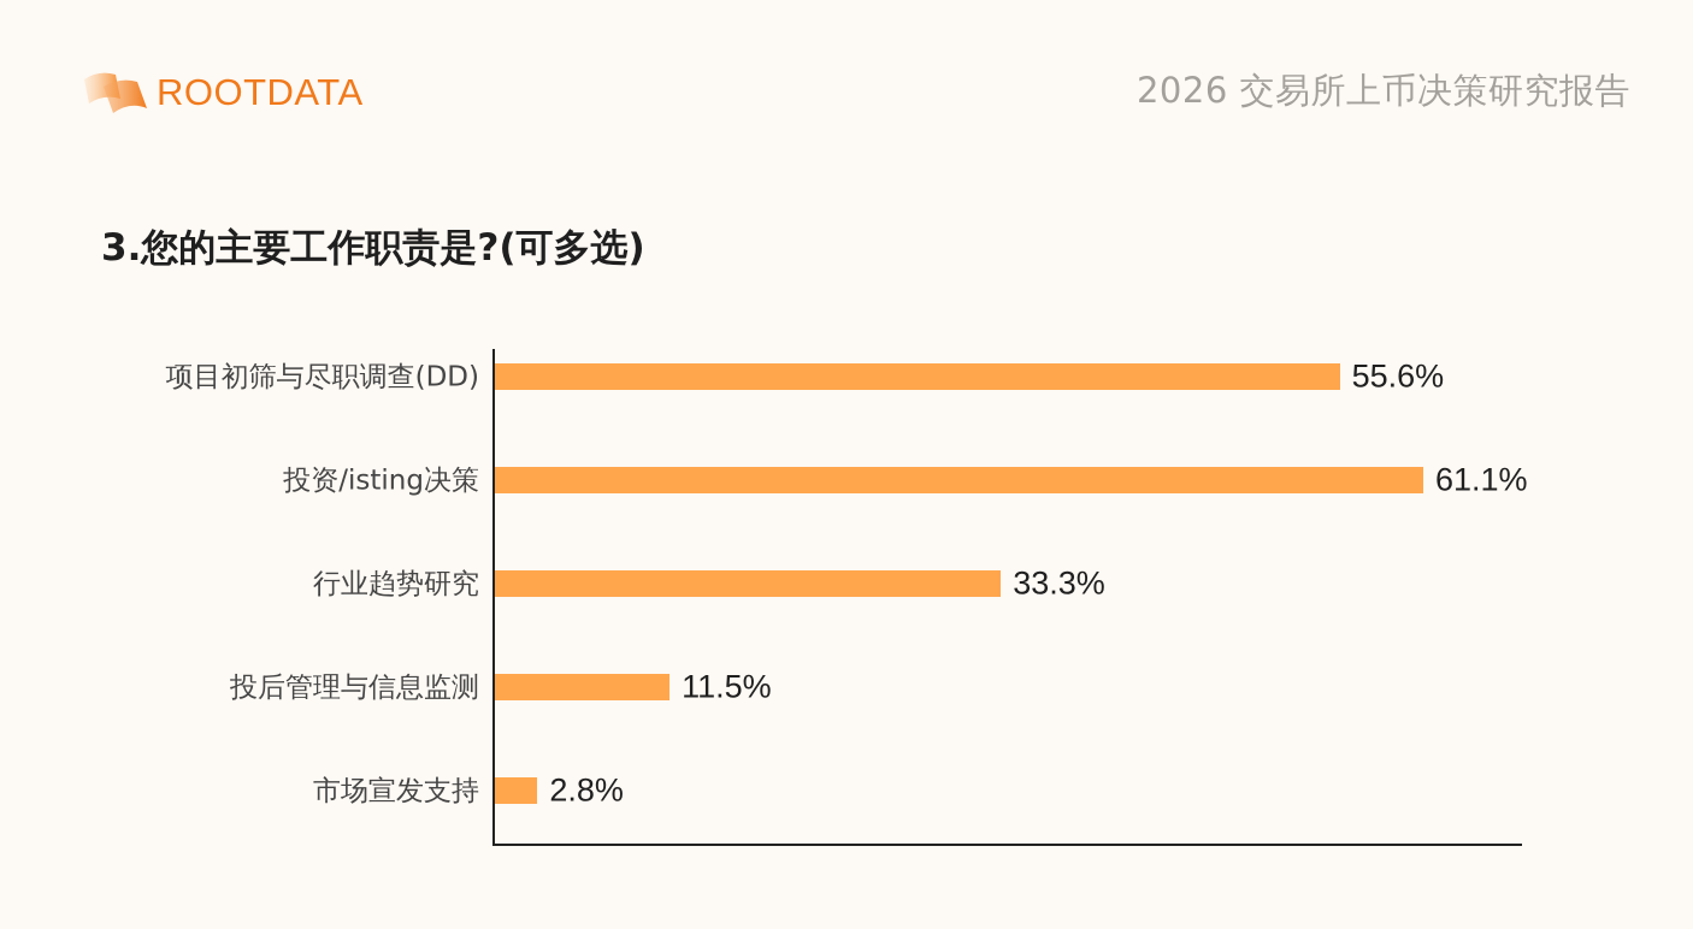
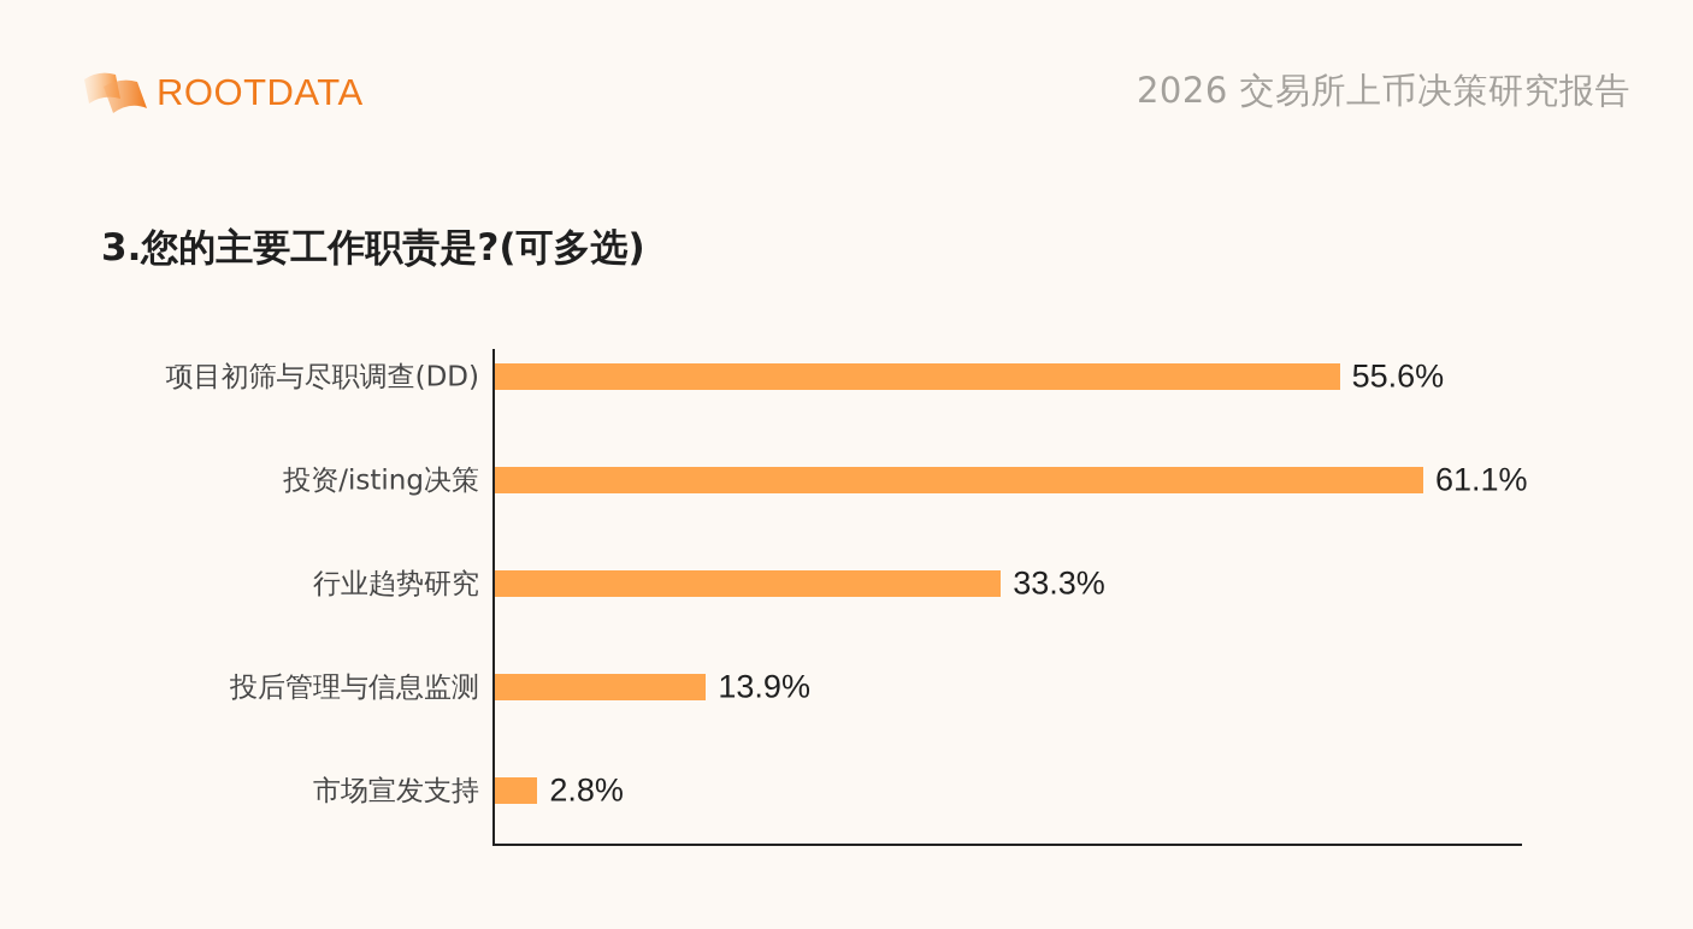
投后管理与信息监测: 11.5% -> 13.9%
